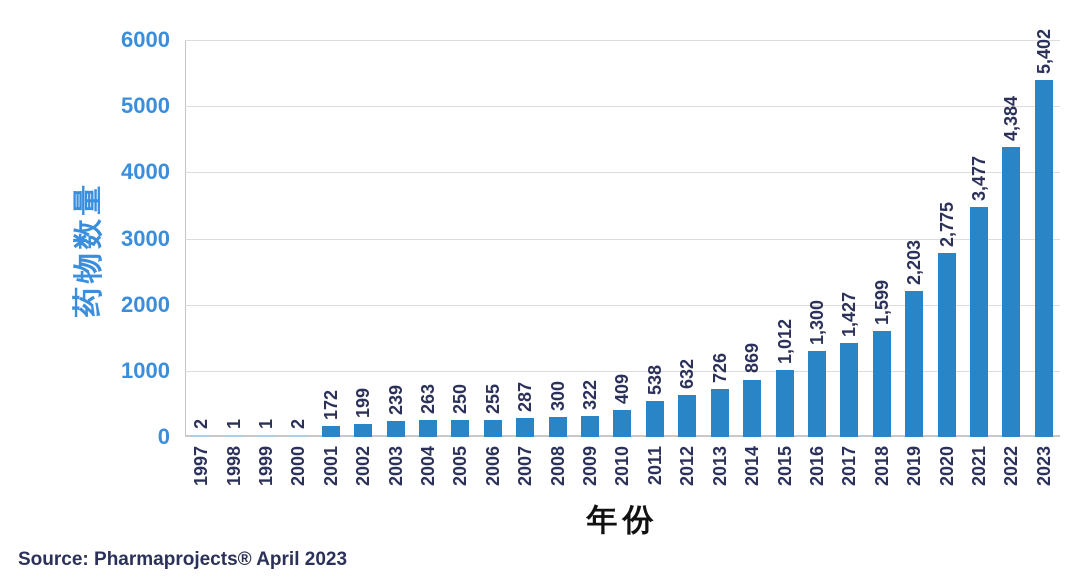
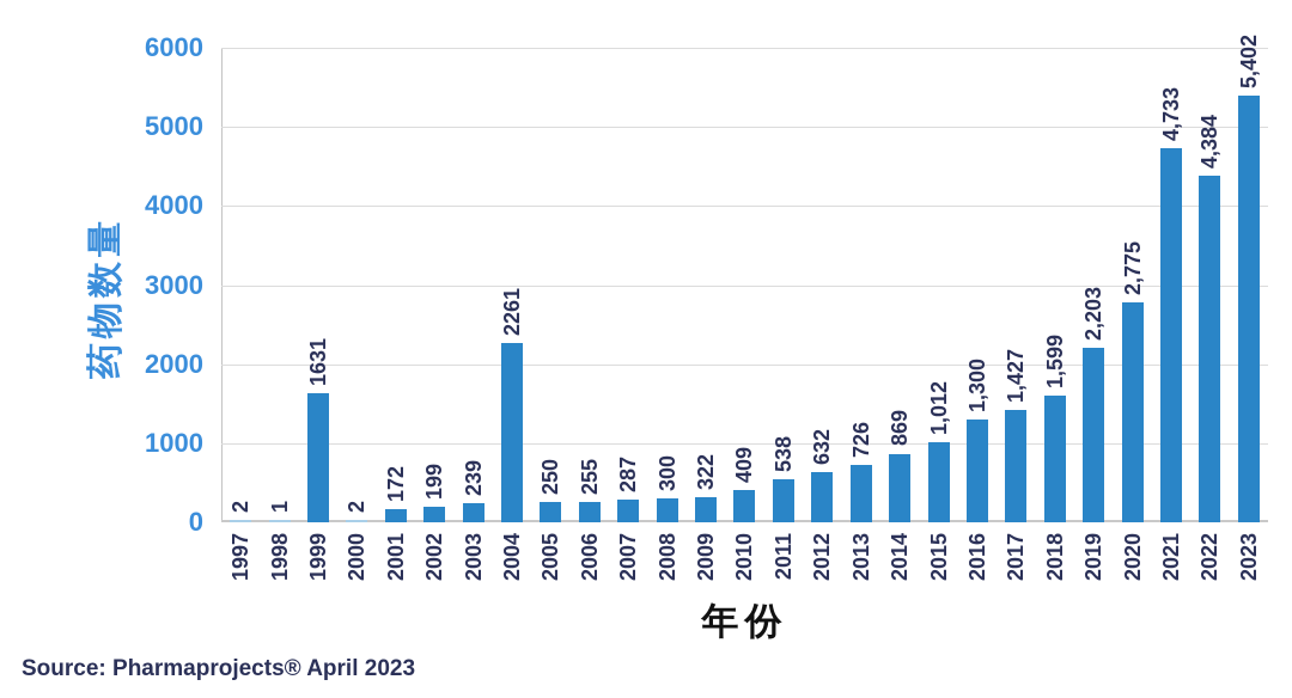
1999: 1 -> 1631
2004: 263 -> 2261
2021: 3,477 -> 4,733
